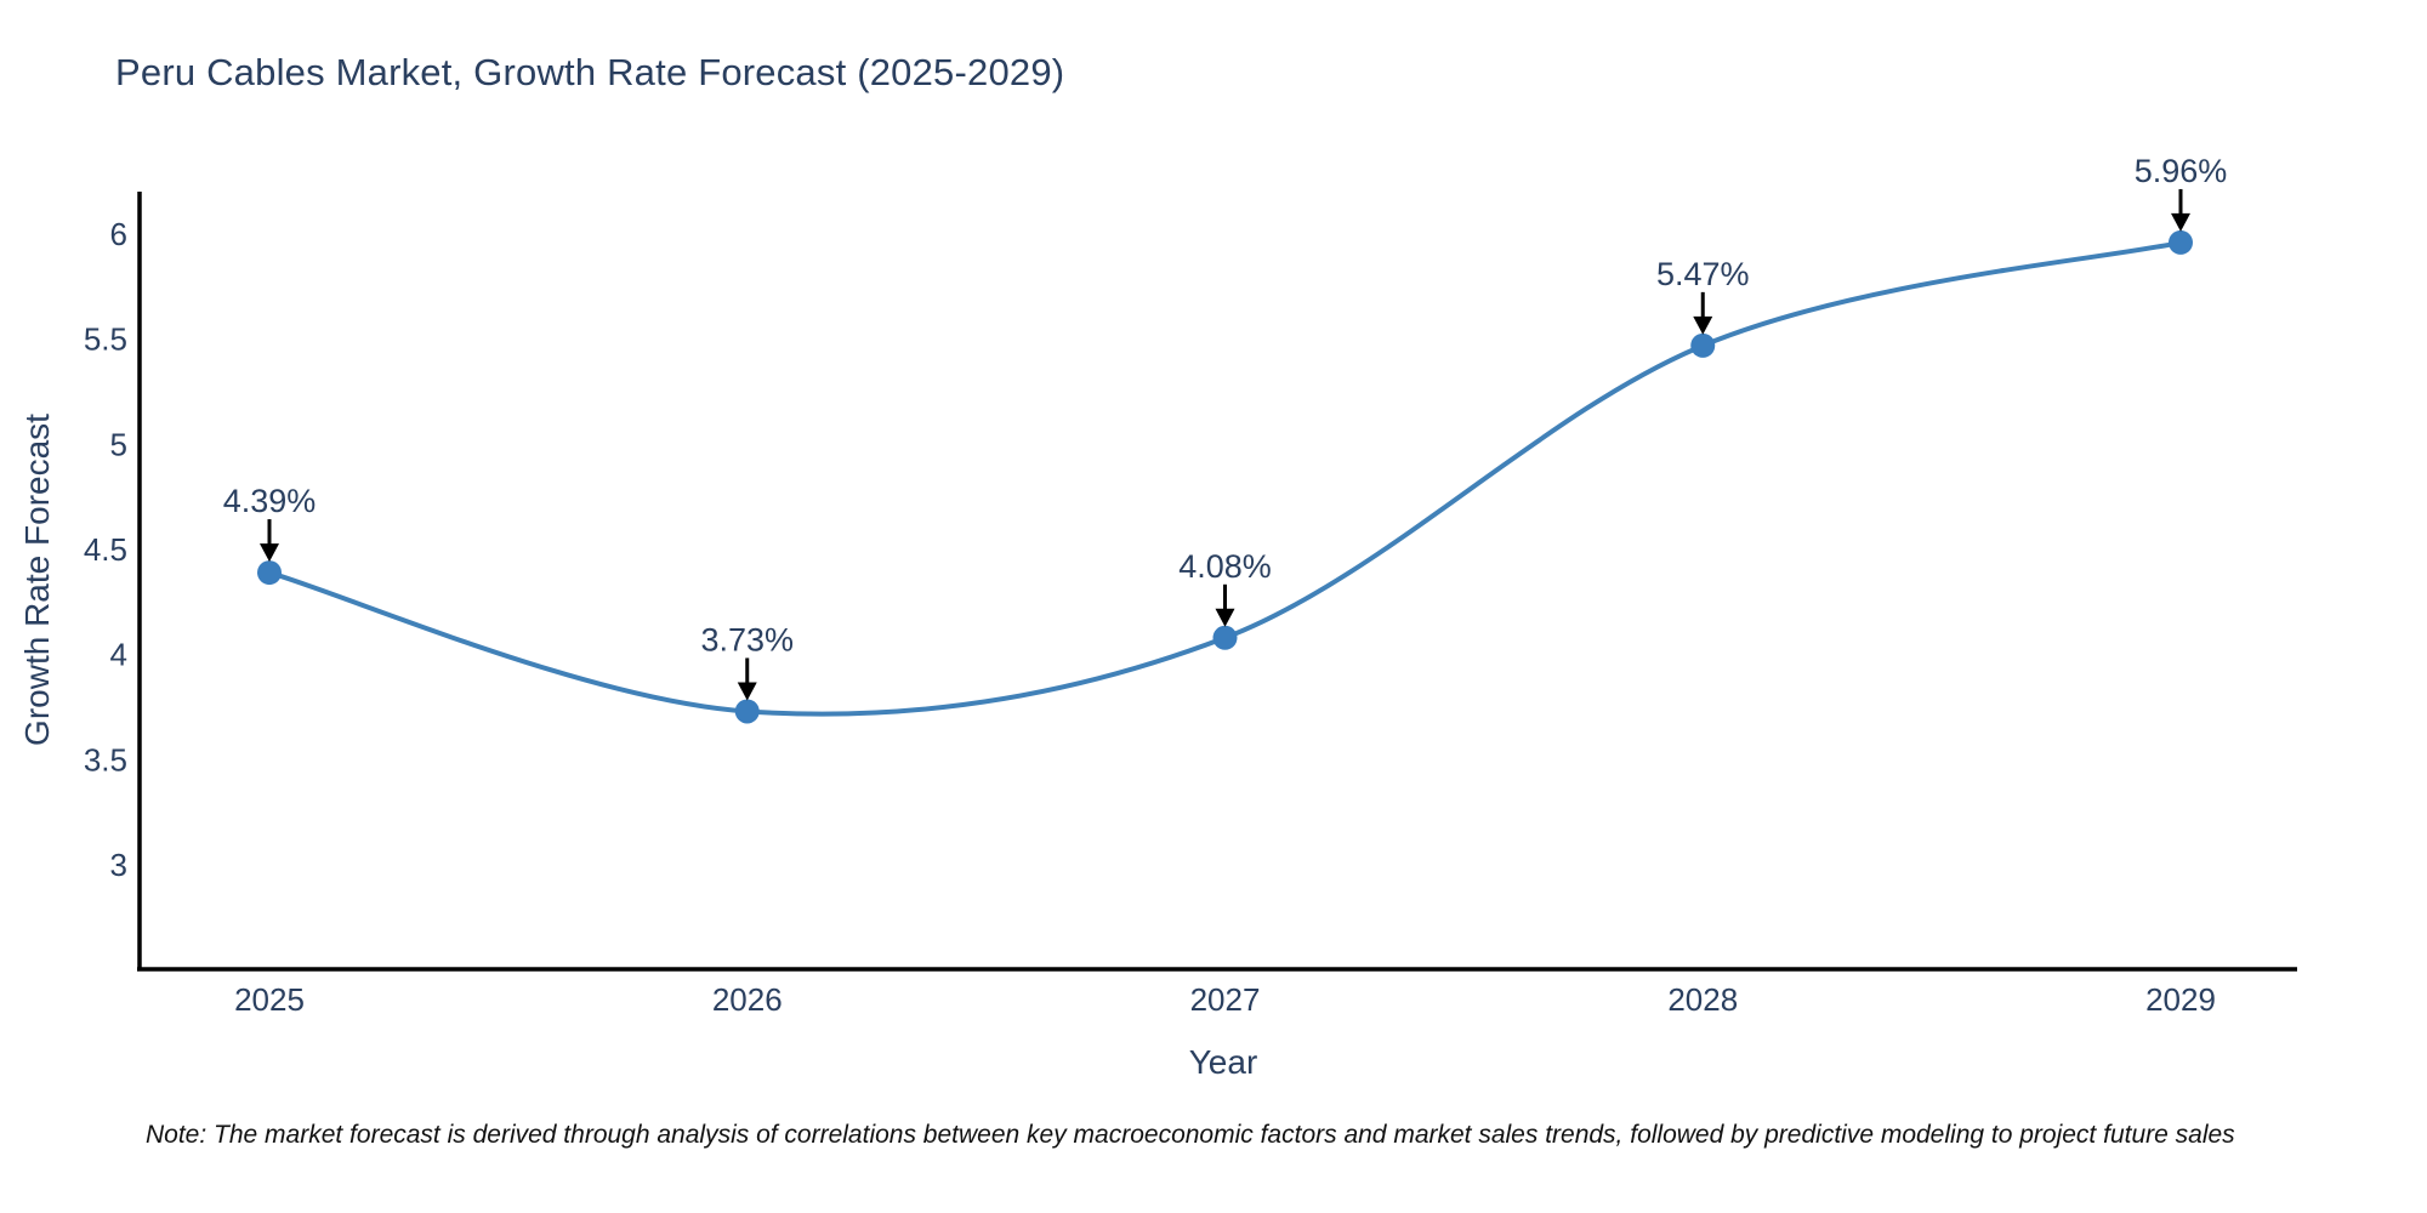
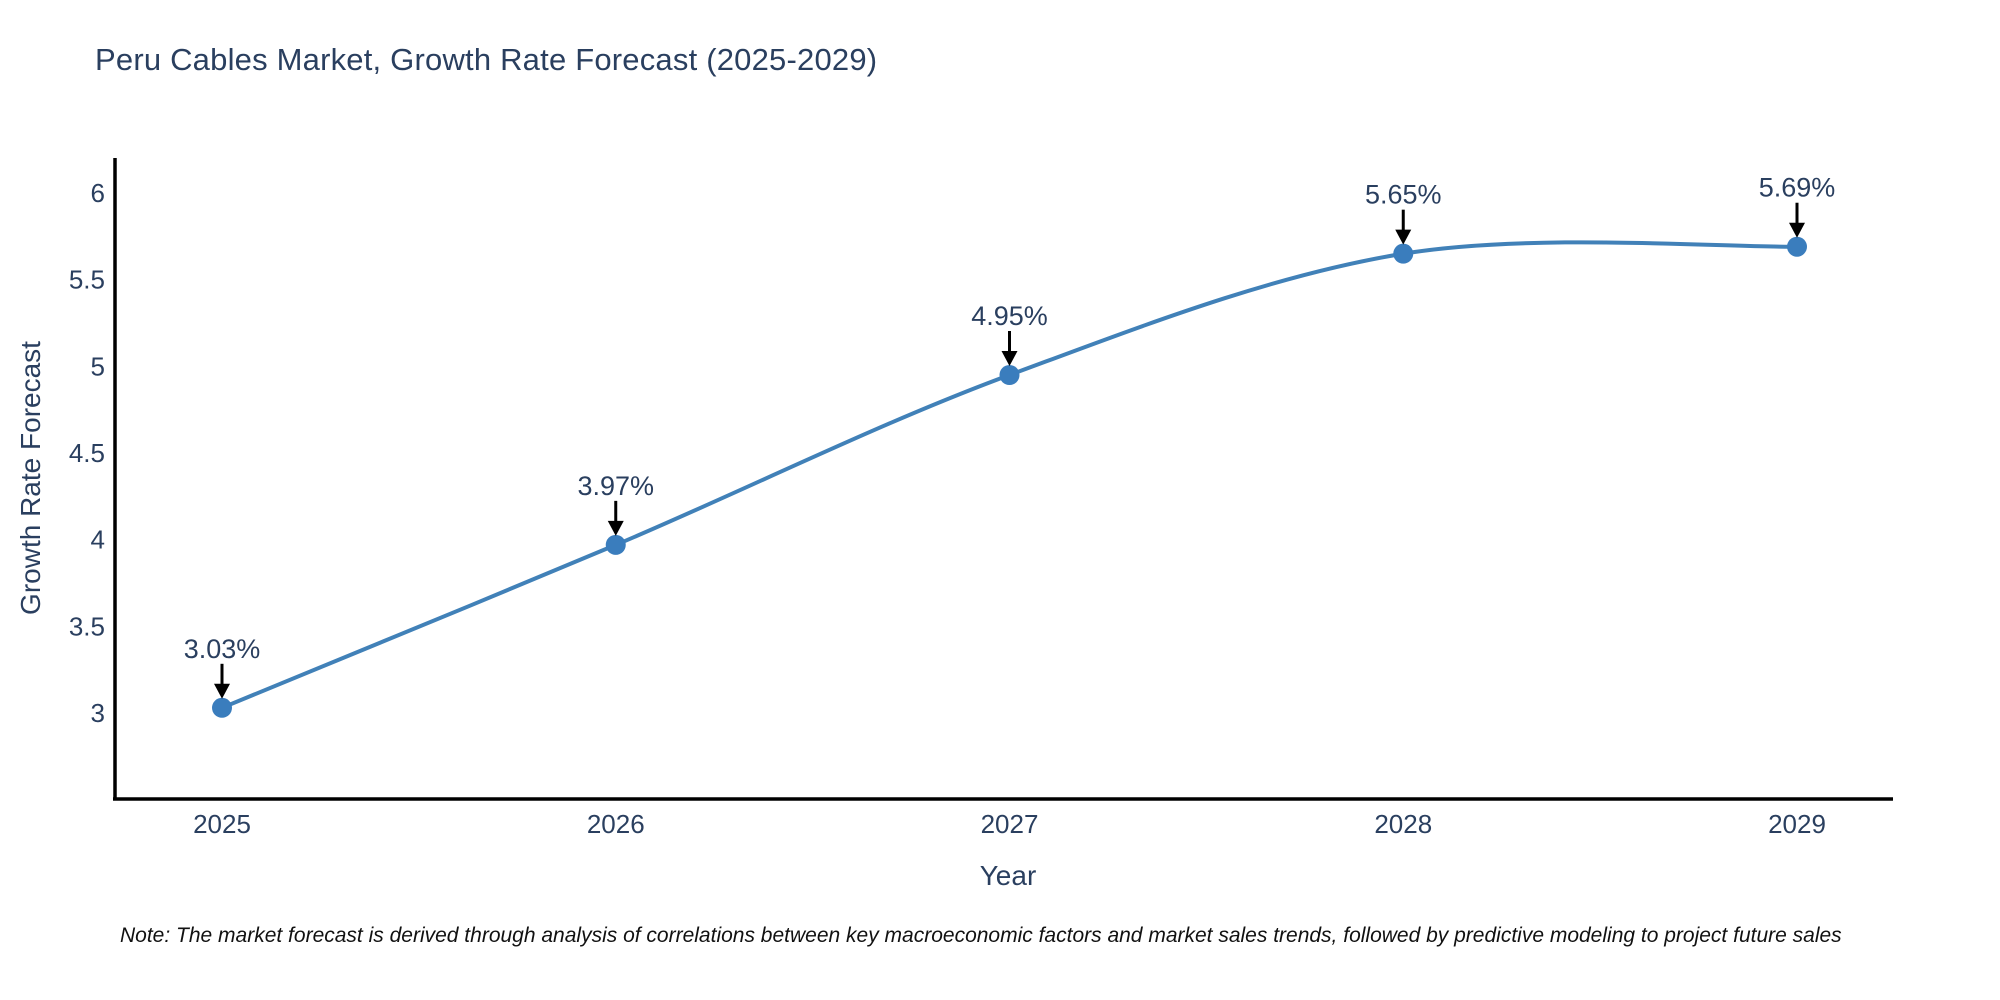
2025: 4.39% -> 3.03%
2026: 3.73% -> 3.97%
2027: 4.08% -> 4.95%
2028: 5.47% -> 5.65%
2029: 5.96% -> 5.69%
